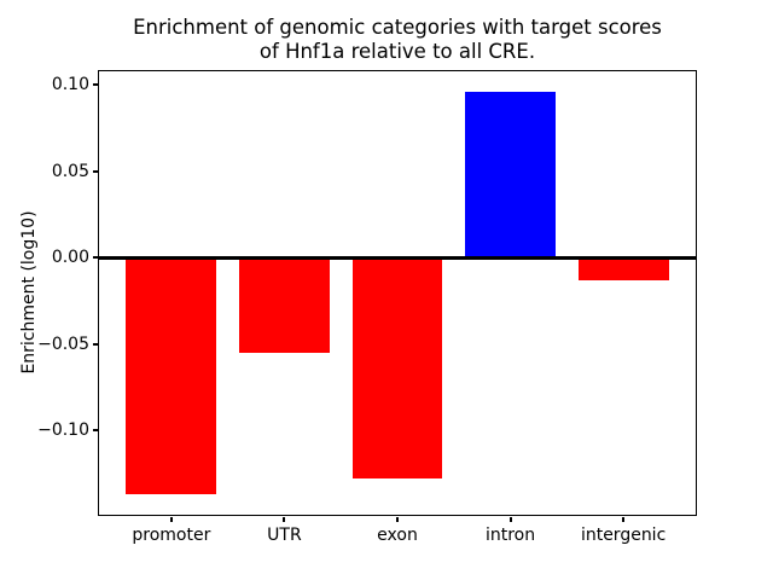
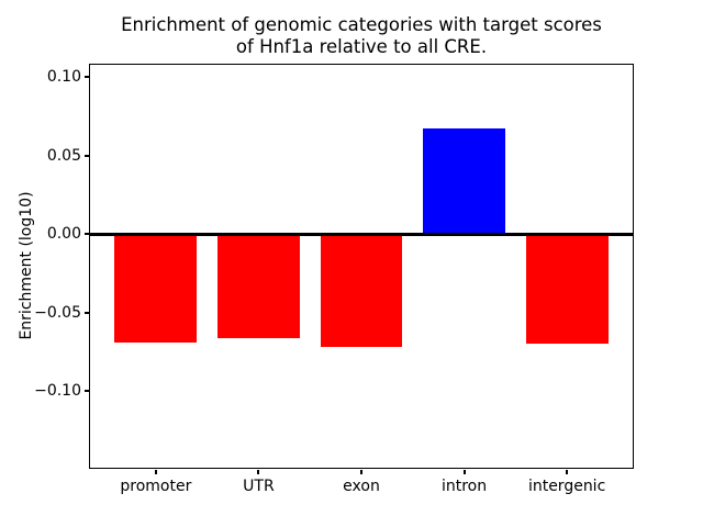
promoter: -0.137 -> -0.069
UTR: -0.055 -> -0.066
exon: -0.128 -> -0.072
intron: 0.096 -> 0.067
intergenic: -0.013 -> -0.070
